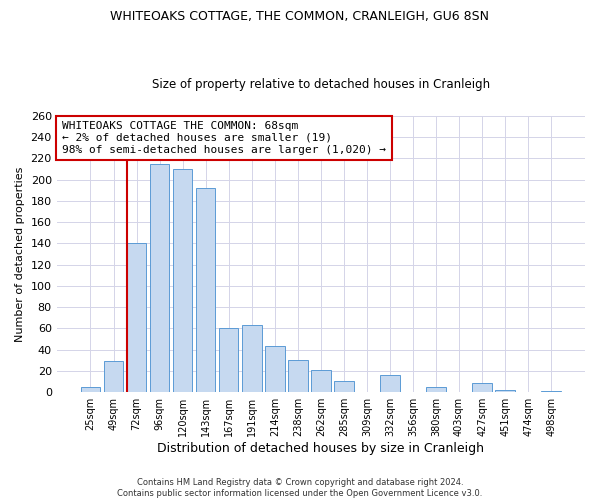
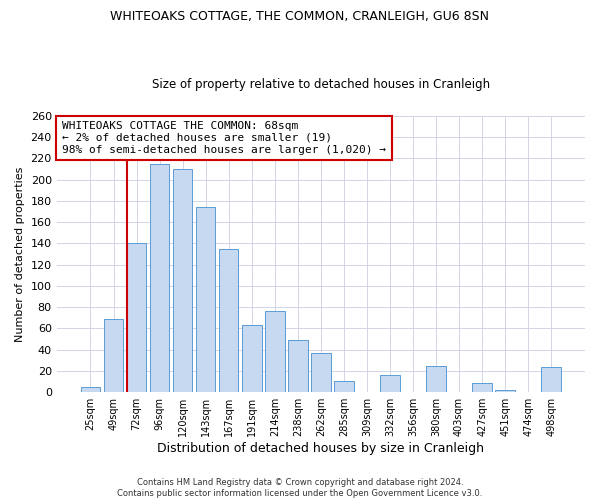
49sqm: 29 -> 69
143sqm: 192 -> 174
167sqm: 60 -> 135
214sqm: 43 -> 76
238sqm: 30 -> 49
262sqm: 21 -> 37
380sqm: 5 -> 25
498sqm: 1 -> 24
